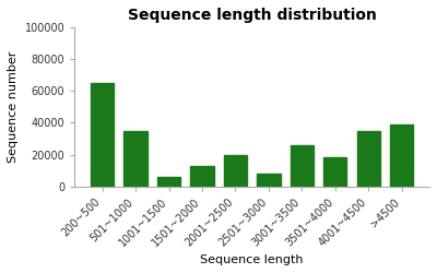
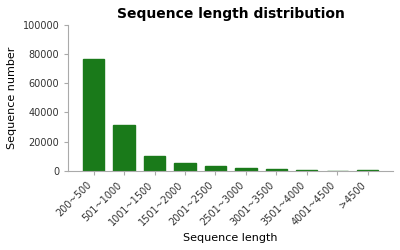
200~500: 65000 -> 76000
501~1000: 35000 -> 32000
1001~1500: 6000 -> 10000
1501~2000: 13000 -> 6000
2001~2500: 20000 -> 3000
2501~3000: 8000 -> 2000
3001~3500: 26000 -> 1000
3501~4000: 18000 -> 0
4001~4500: 35000 -> 0
>4500: 39000 -> 1000
